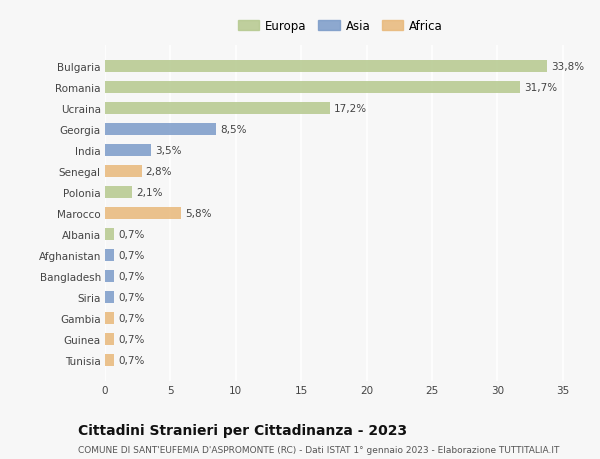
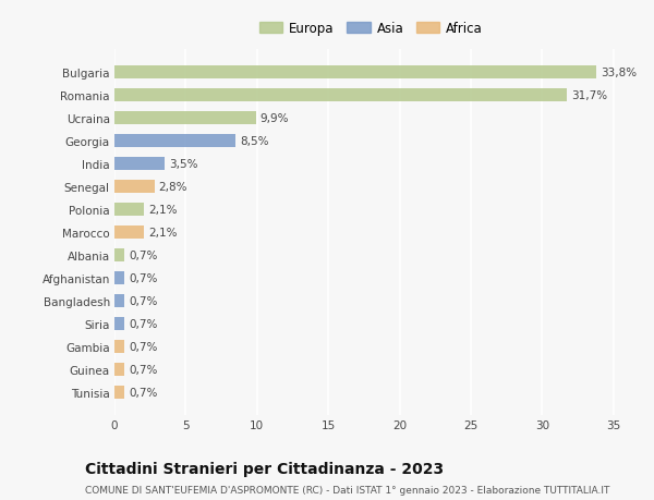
Ucraina: 17,2% -> 9,9%
Marocco: 5,8% -> 2,1%
